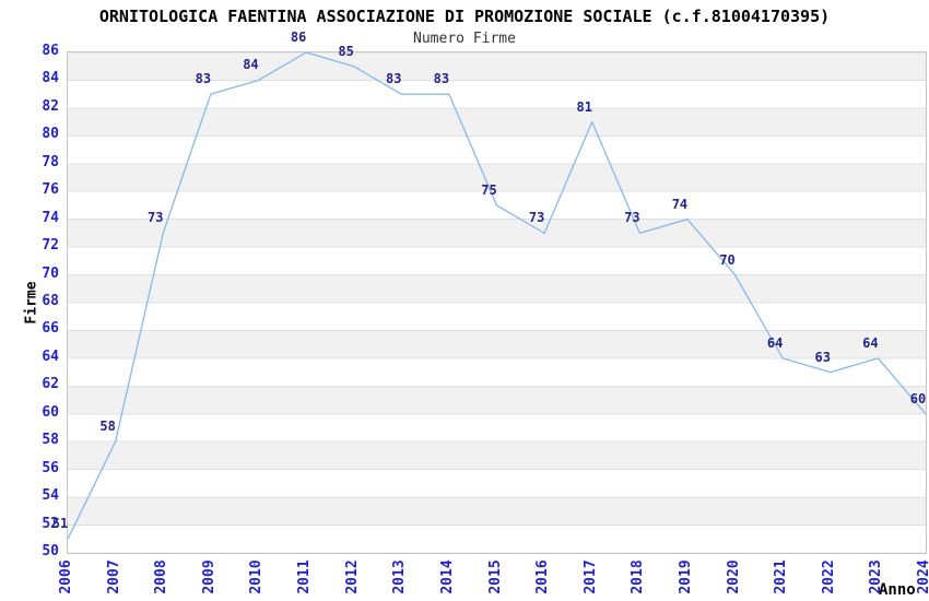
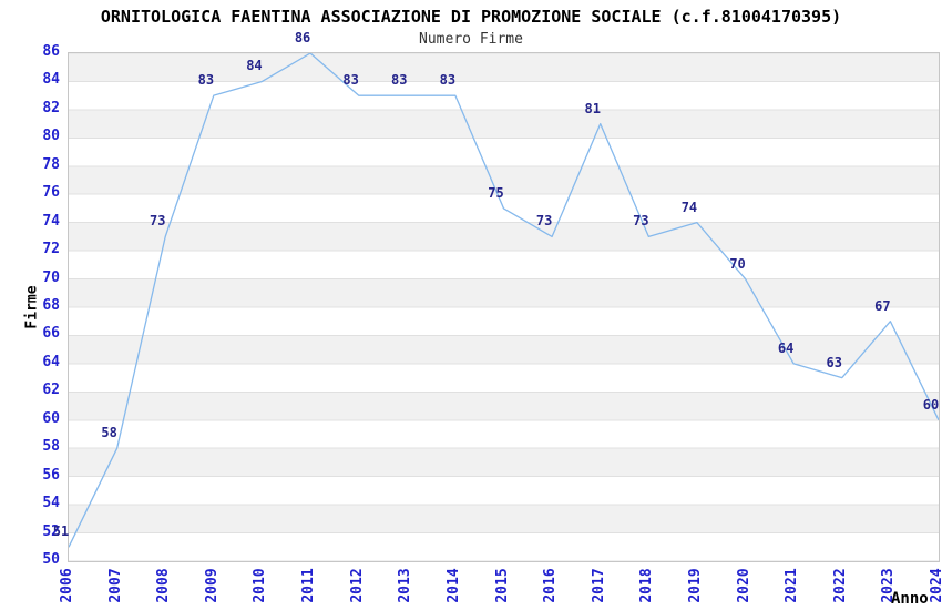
2012: 85 -> 83
2023: 64 -> 67
